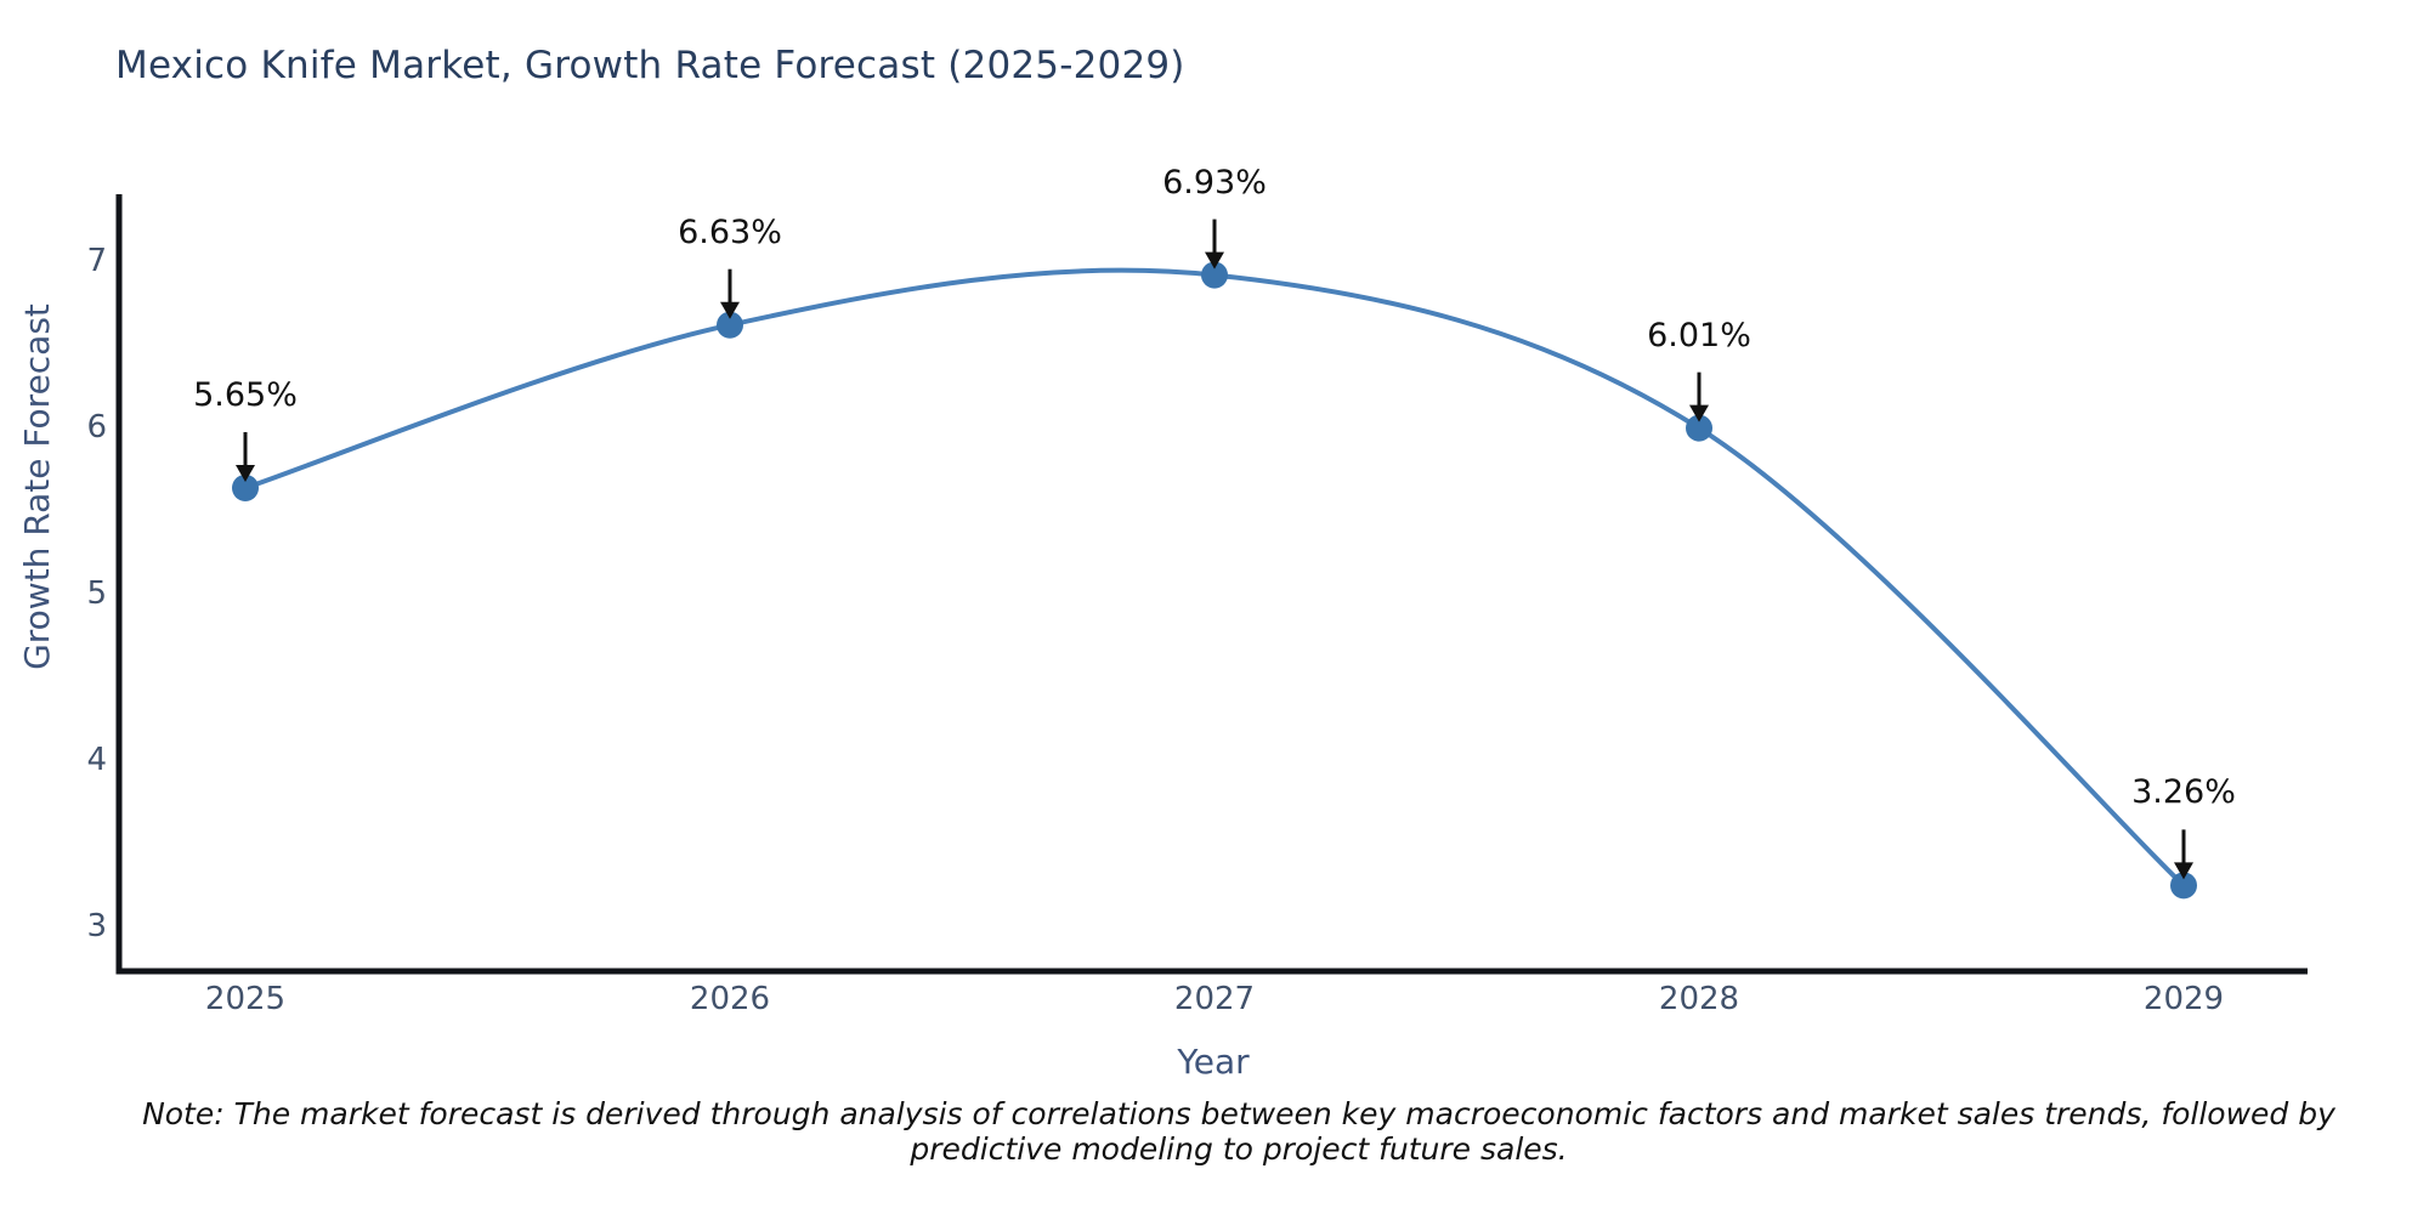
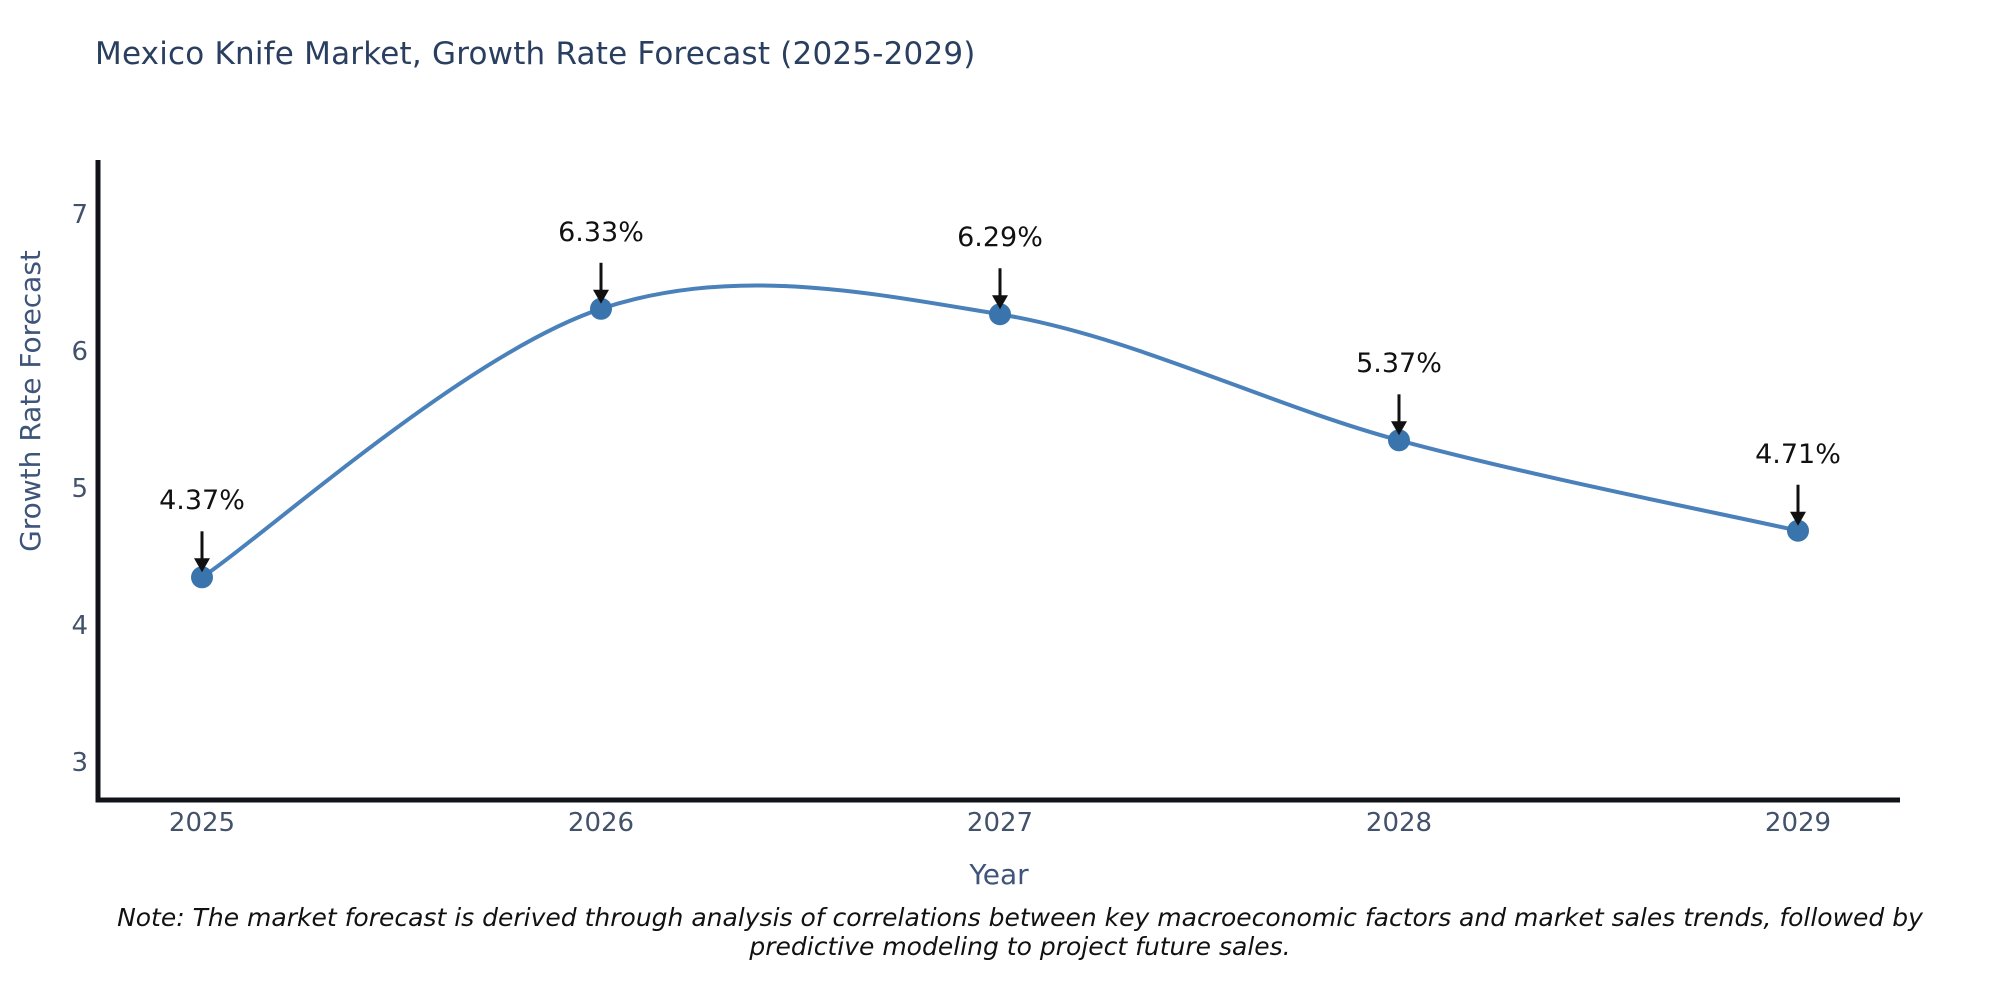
2025: 5.65% -> 4.37%
2026: 6.63% -> 6.33%
2027: 6.93% -> 6.29%
2028: 6.01% -> 5.37%
2029: 3.26% -> 4.71%
